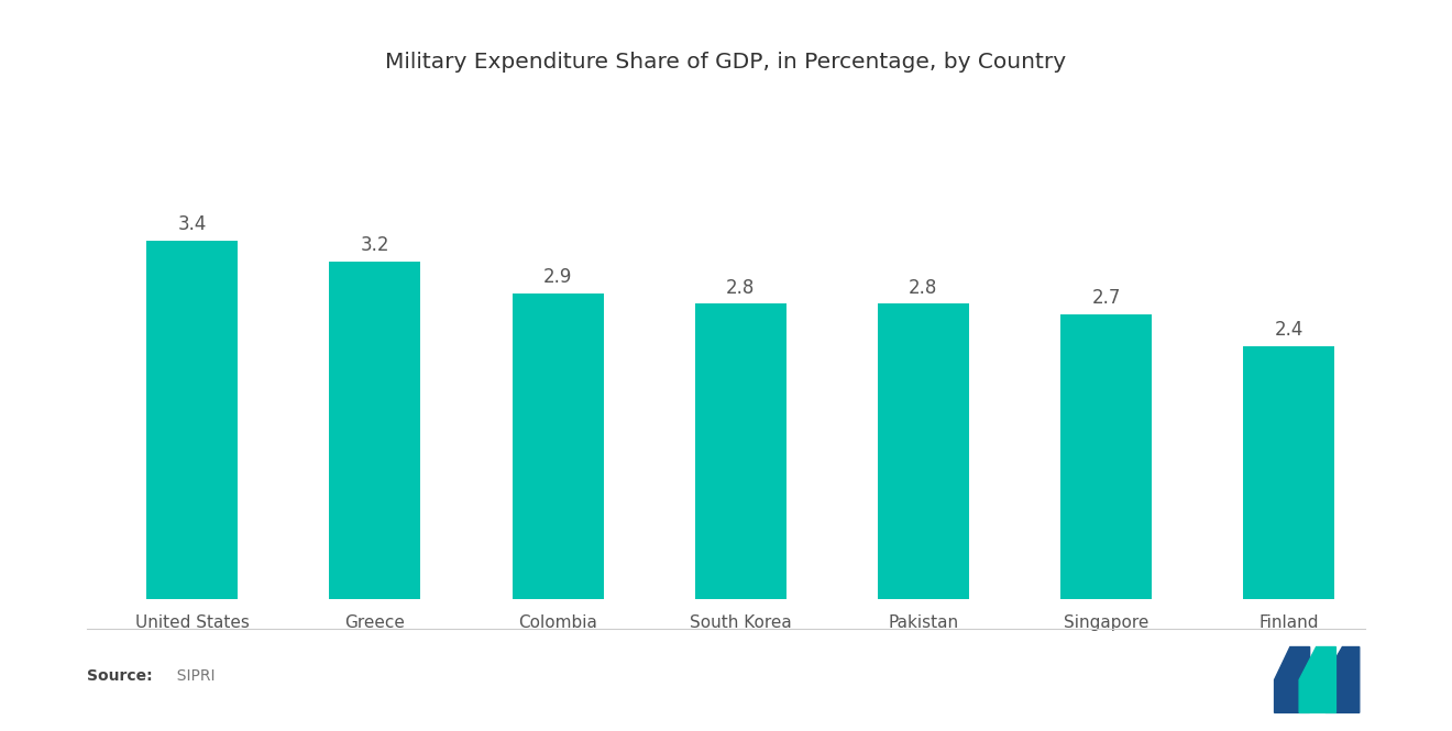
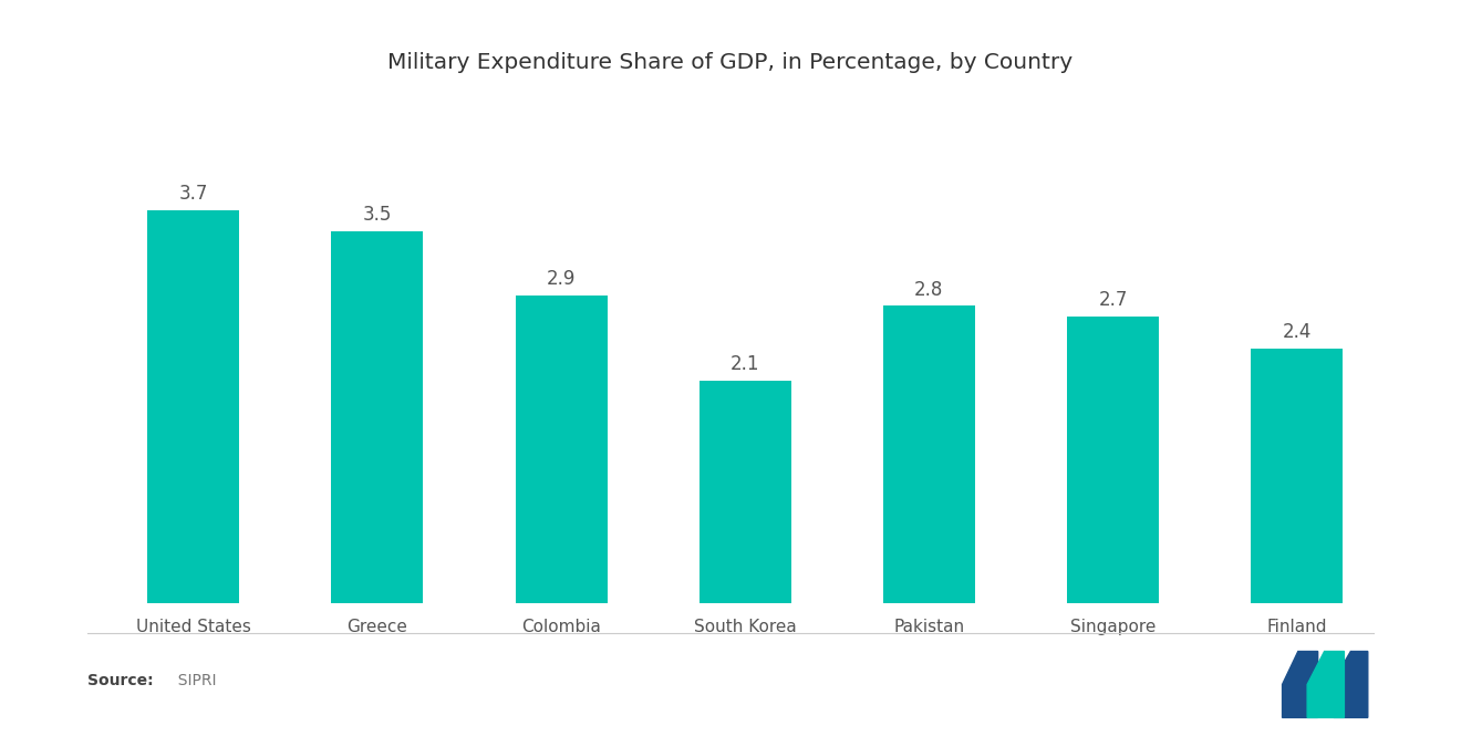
United States: 3.4 -> 3.7
Greece: 3.2 -> 3.5
South Korea: 2.8 -> 2.1
